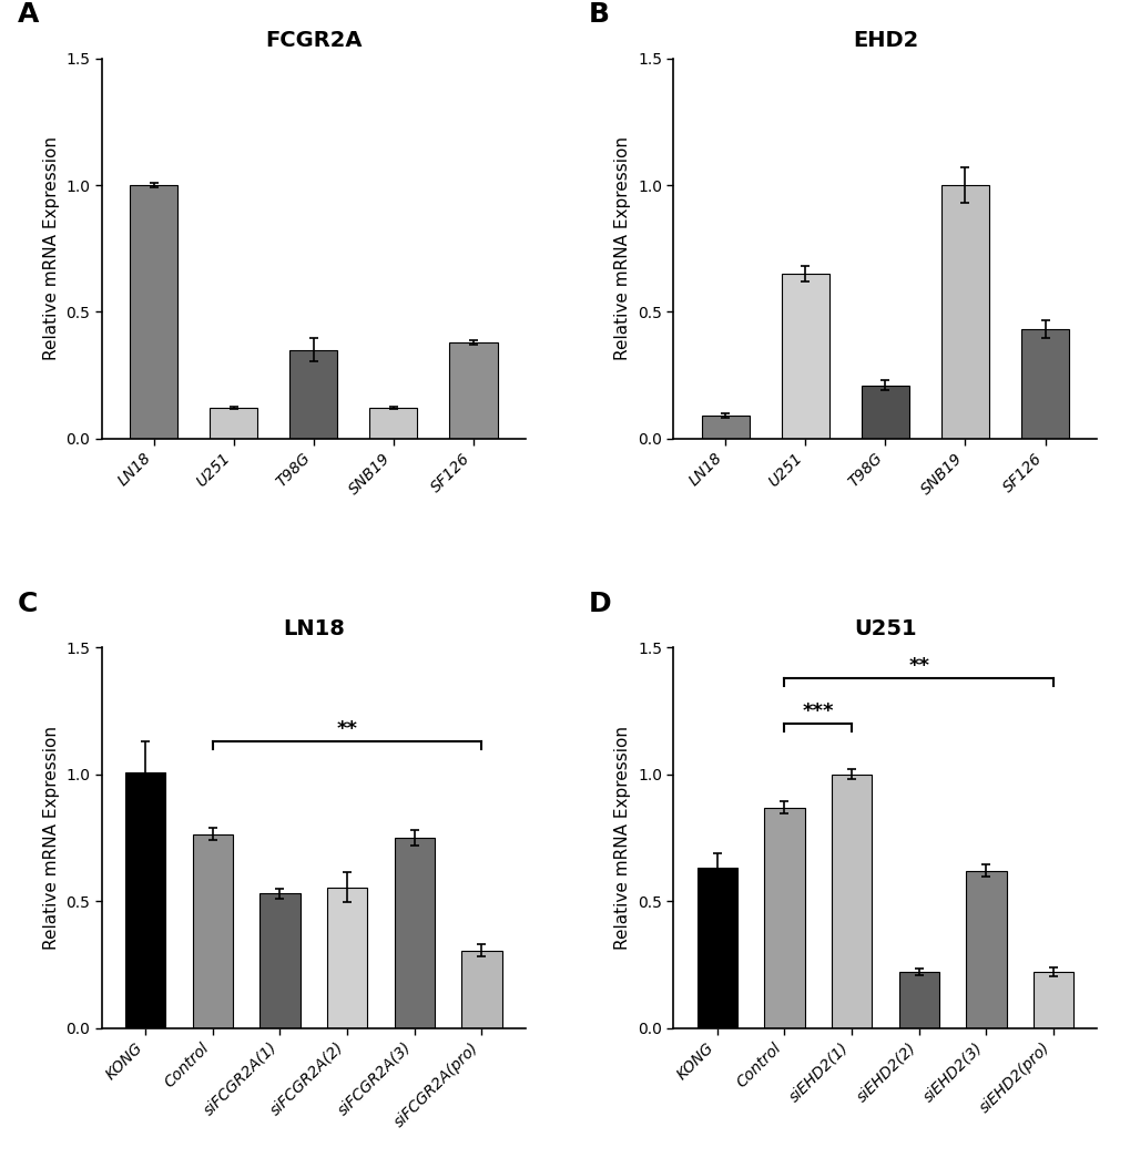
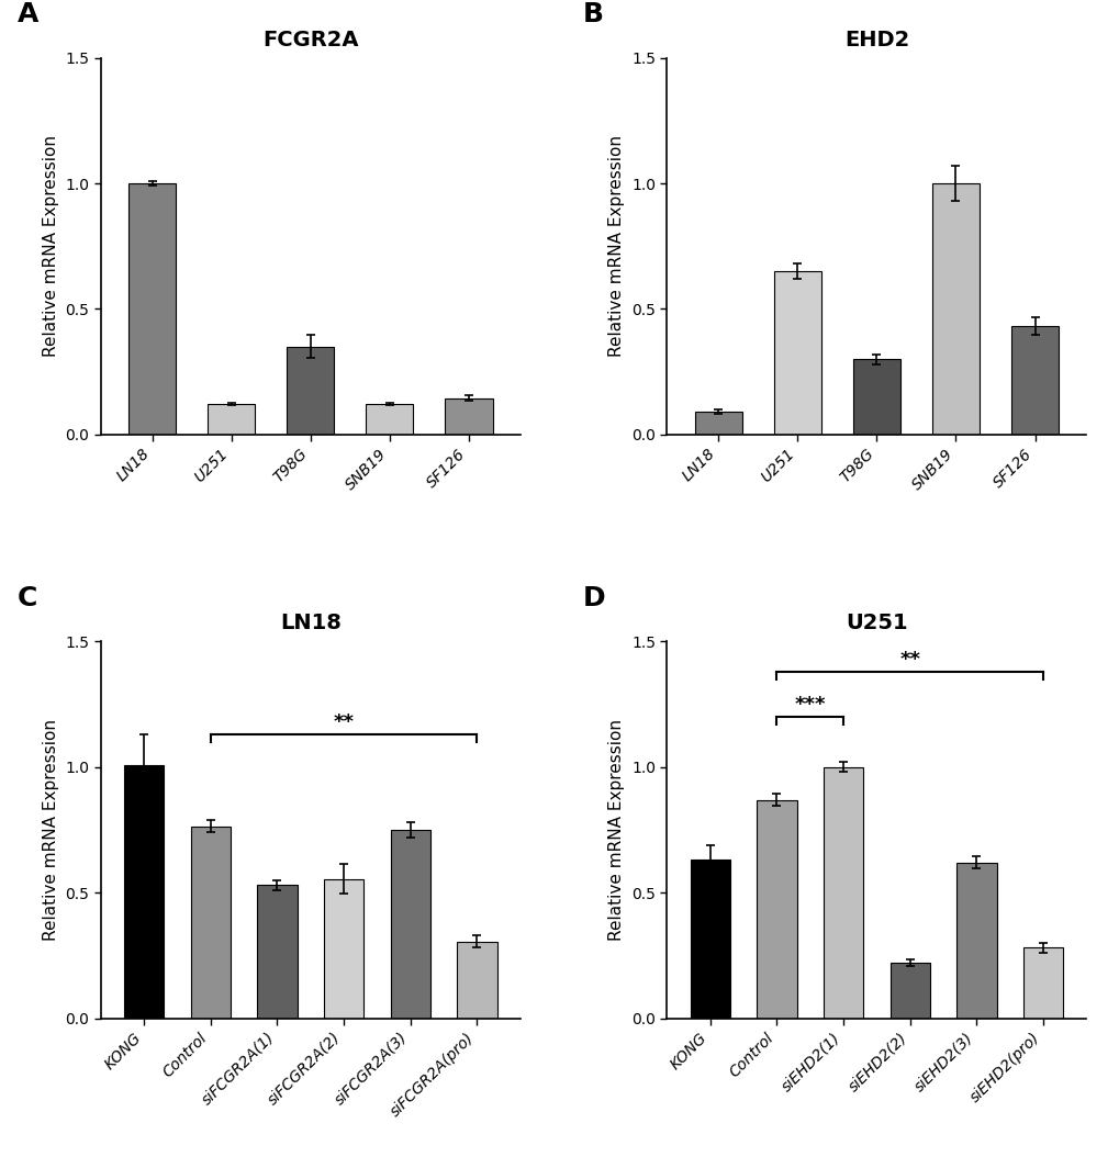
FCGR2A/SF126: 0.380 -> 0.145
EHD2/T98G: 0.21 -> 0.30
U251/siEHD2(pro): 0.22 -> 0.28
